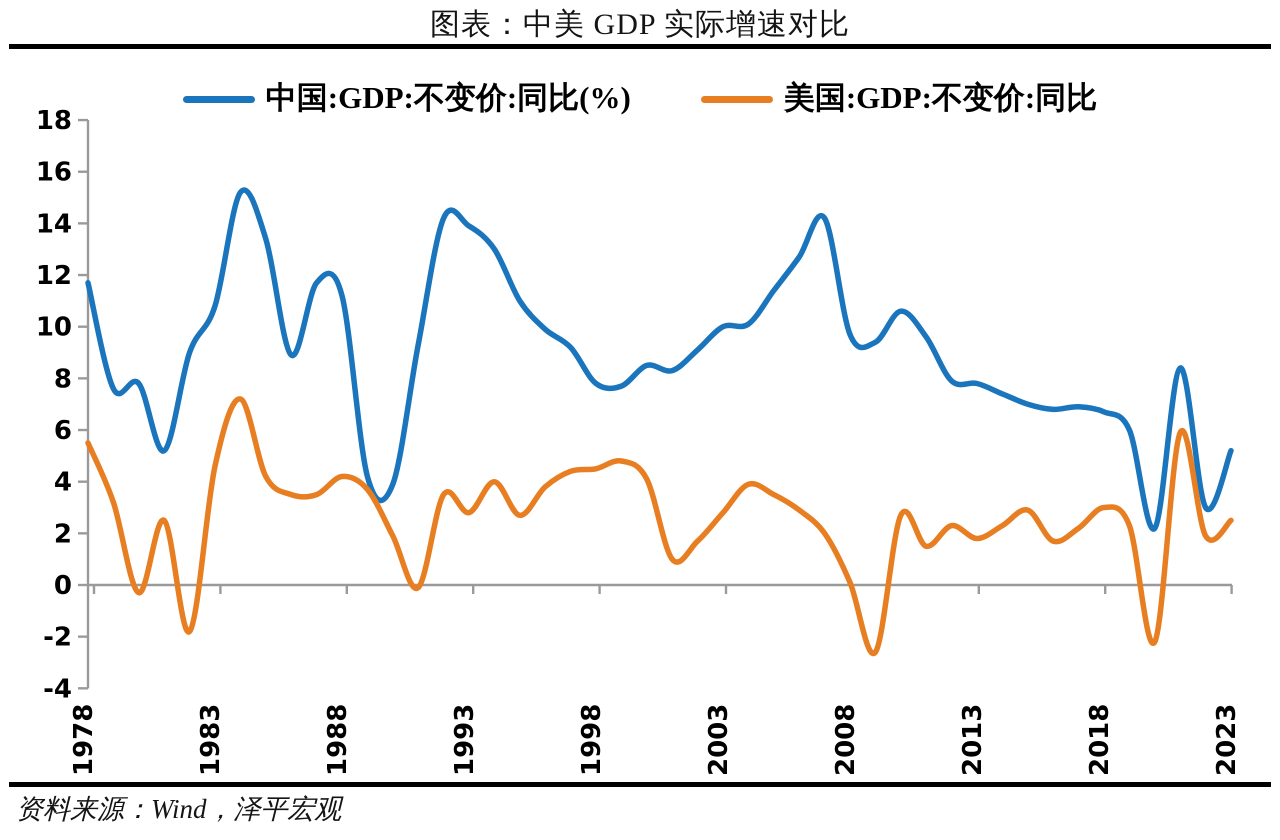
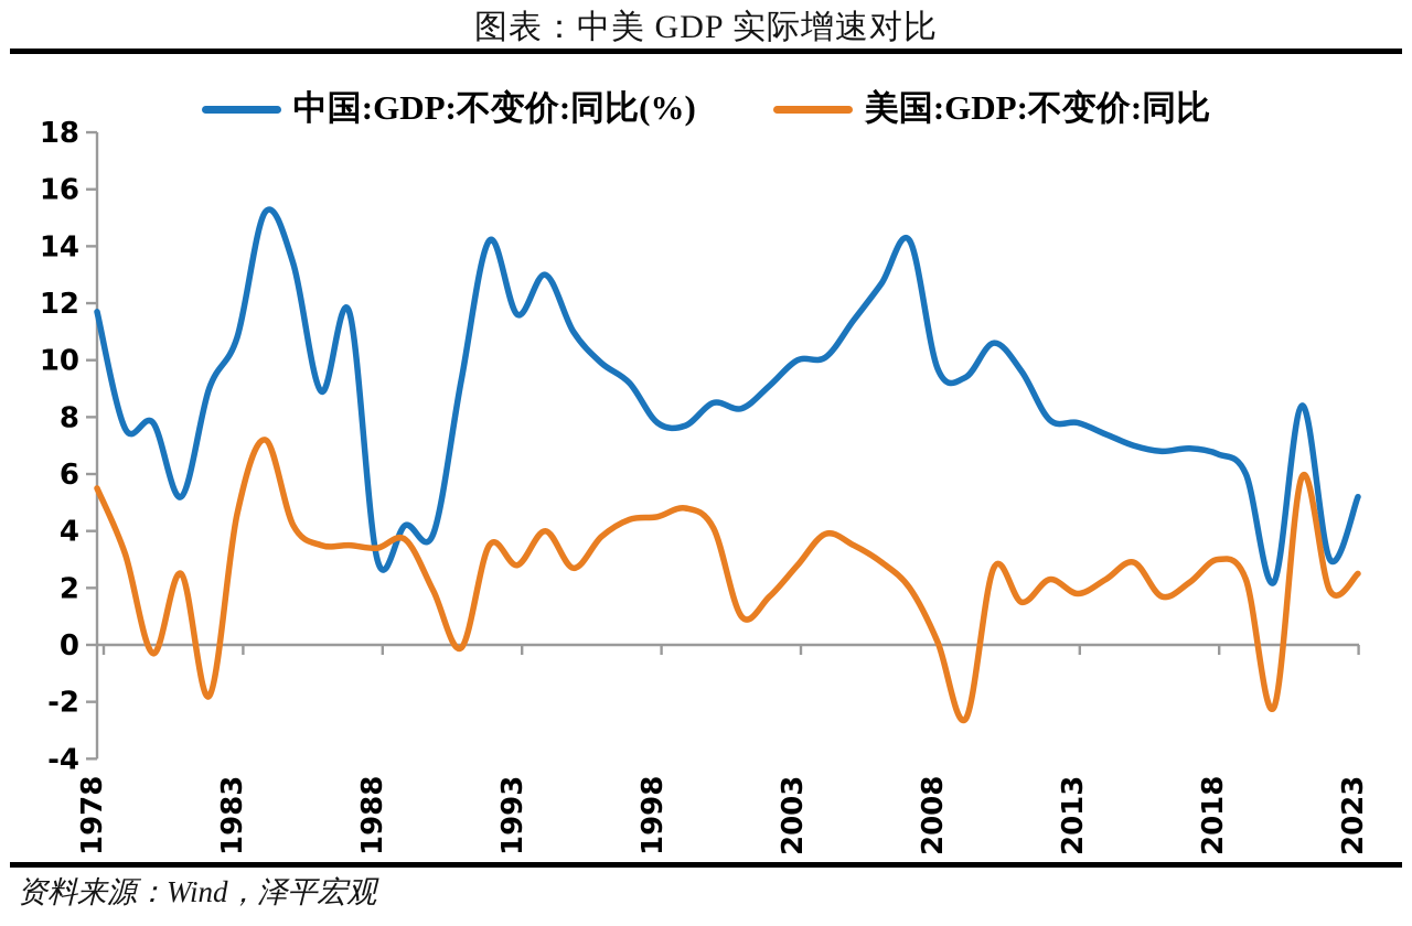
中国:GDP:不变价:同比(%)/1988: 11.2 -> 3.0
美国:GDP:不变价:同比/1988: 4.2 -> 3.4
中国:GDP:不变价:同比(%)/1993: 13.9 -> 11.6
